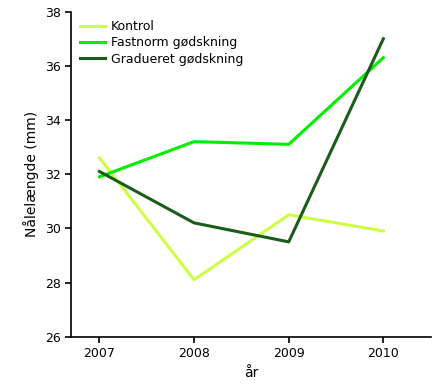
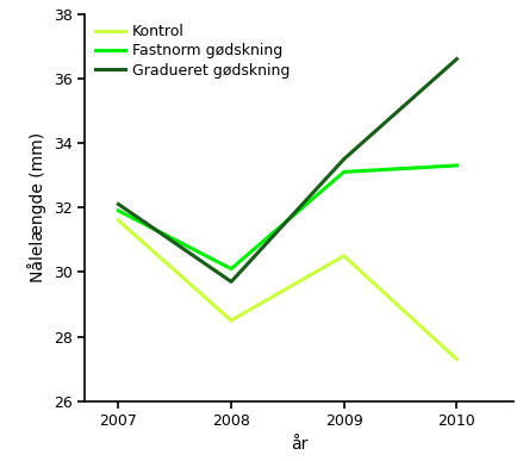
Kontrol/2007: 32.6 -> 31.6
Kontrol/2008: 28.1 -> 28.5
Fastnorm gødskning/2008: 33.2 -> 30.1
Gradueret gødskning/2008: 30.2 -> 29.7
Gradueret gødskning/2009: 29.5 -> 33.5
Kontrol/2010: 29.9 -> 27.3
Fastnorm gødskning/2010: 36.3 -> 33.3
Gradueret gødskning/2010: 37.0 -> 36.6
